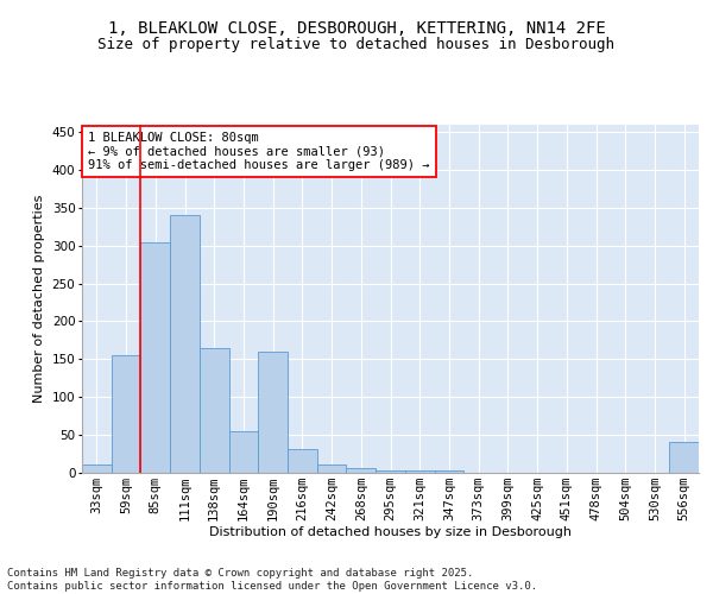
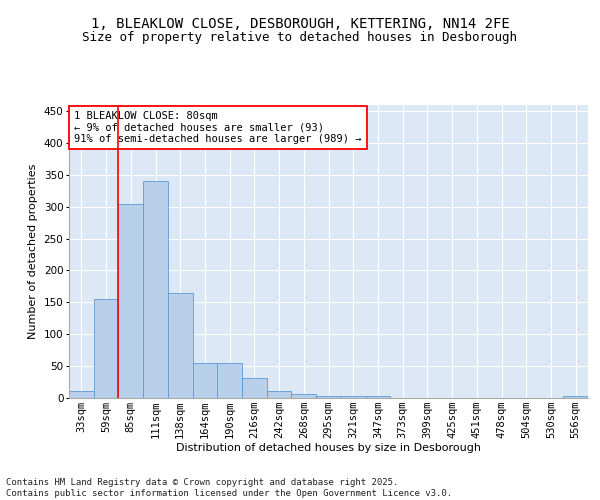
190sqm: 160 -> 55
556sqm: 40 -> 2
